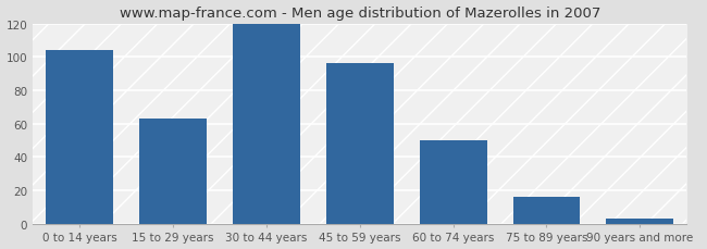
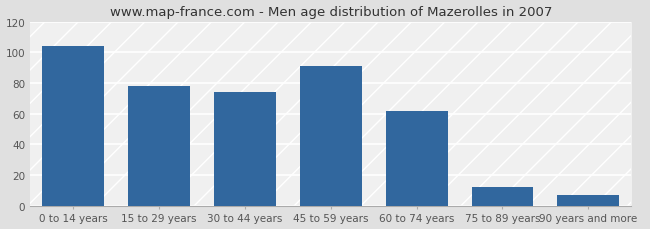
15 to 29 years: 63 -> 78
30 to 44 years: 120 -> 74
45 to 59 years: 96 -> 91
60 to 74 years: 50 -> 62
75 to 89 years: 16 -> 12
90 years and more: 3 -> 7
